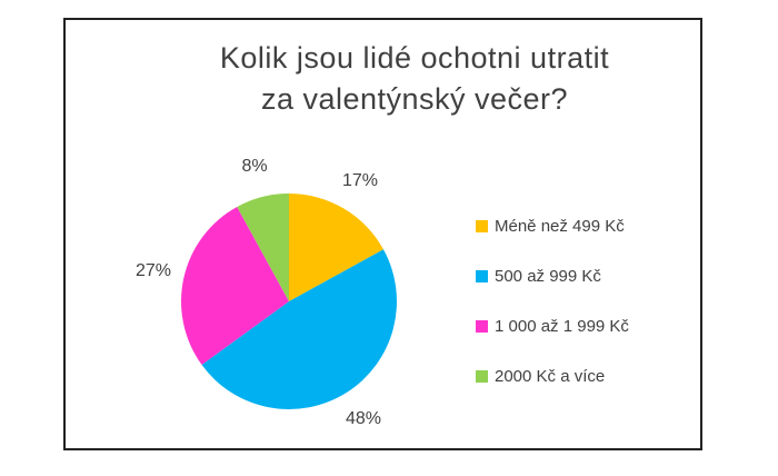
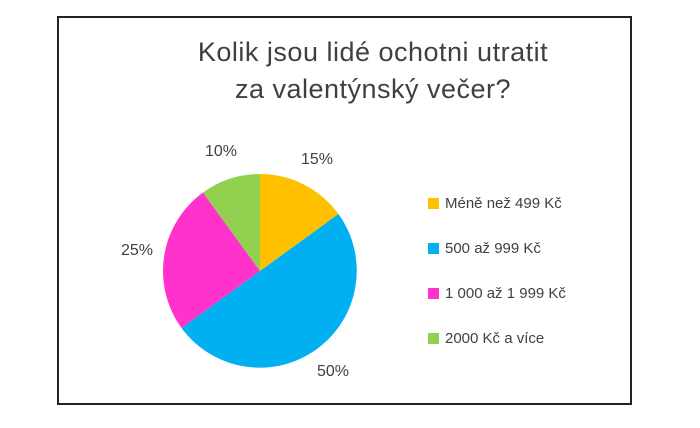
Méně než 499 Kč: 17% -> 15%
500 až 999 Kč: 48% -> 50%
1 000 až 1 999 Kč: 27% -> 25%
2000 Kč a více: 8% -> 10%
